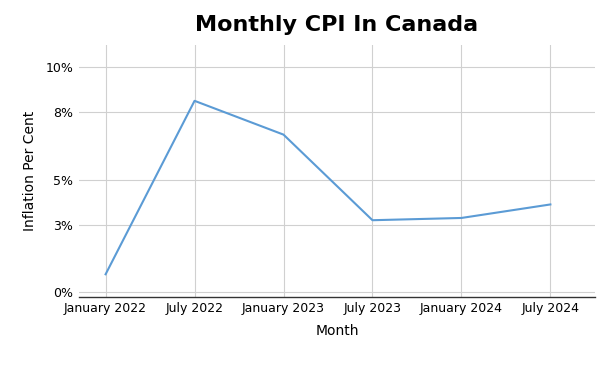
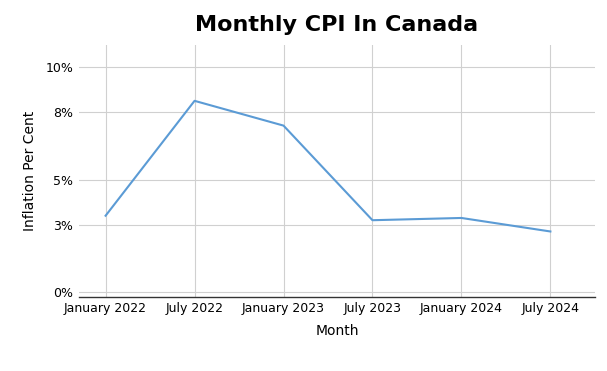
January 2022: 0.8% -> 3.4%
January 2023: 7.0% -> 7.4%
July 2024: 3.9% -> 2.7%
